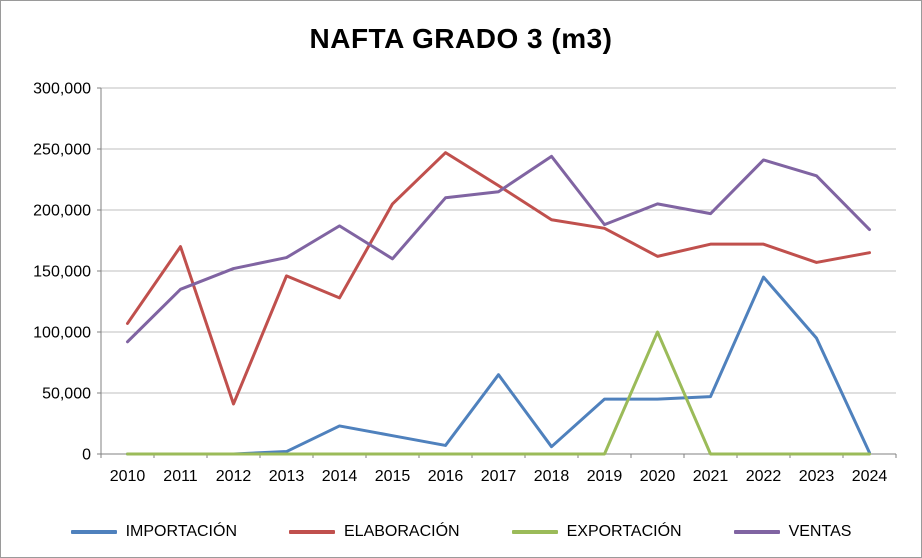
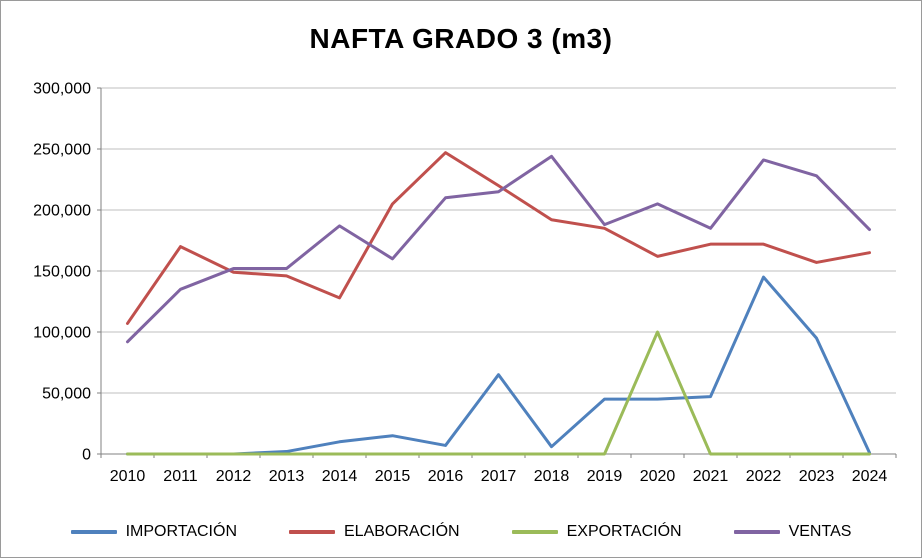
ELABORACIÓN/2012: 41000 -> 149000
VENTAS/2013: 161000 -> 152000
IMPORTACIÓN/2014: 23000 -> 10000
VENTAS/2021: 197000 -> 185000
